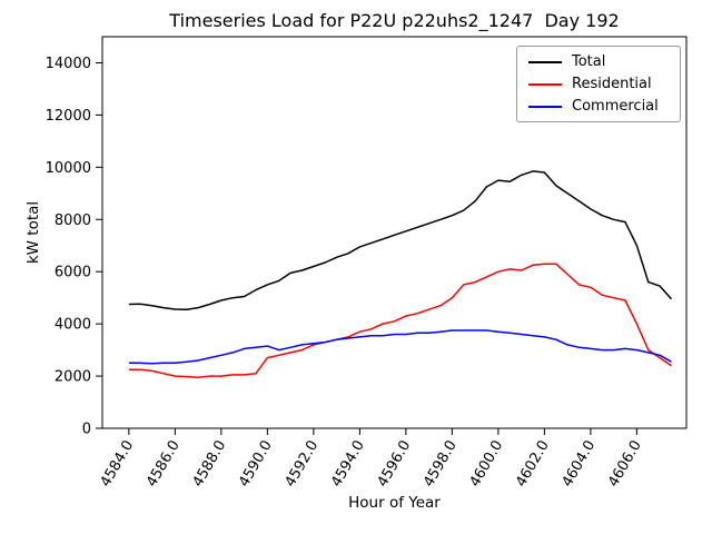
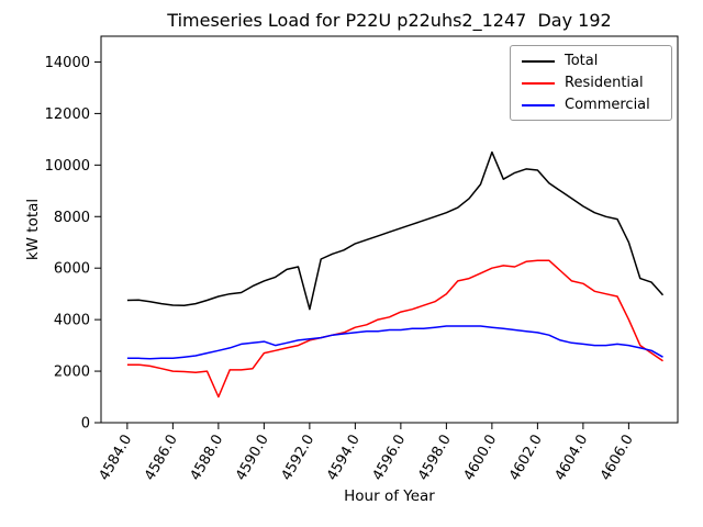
Residential/4588.0: 2000 -> 1000
Total/4592.0: 6200 -> 4400
Total/4600.0: 9500 -> 10500
